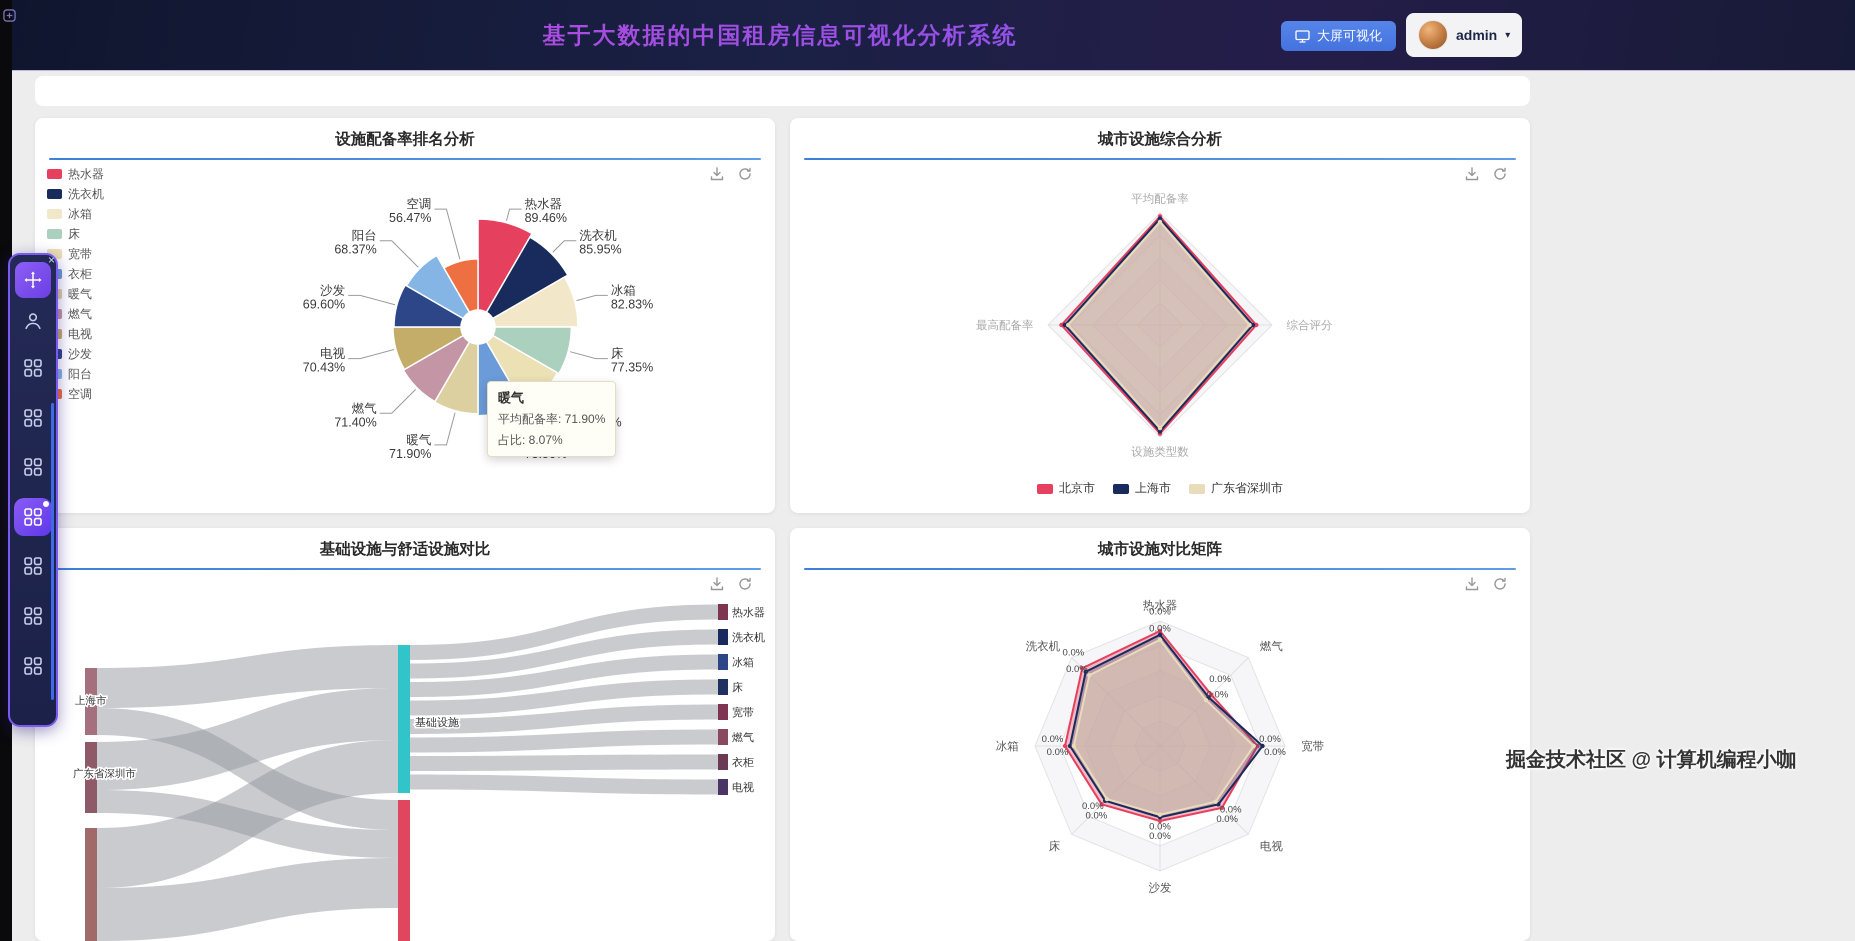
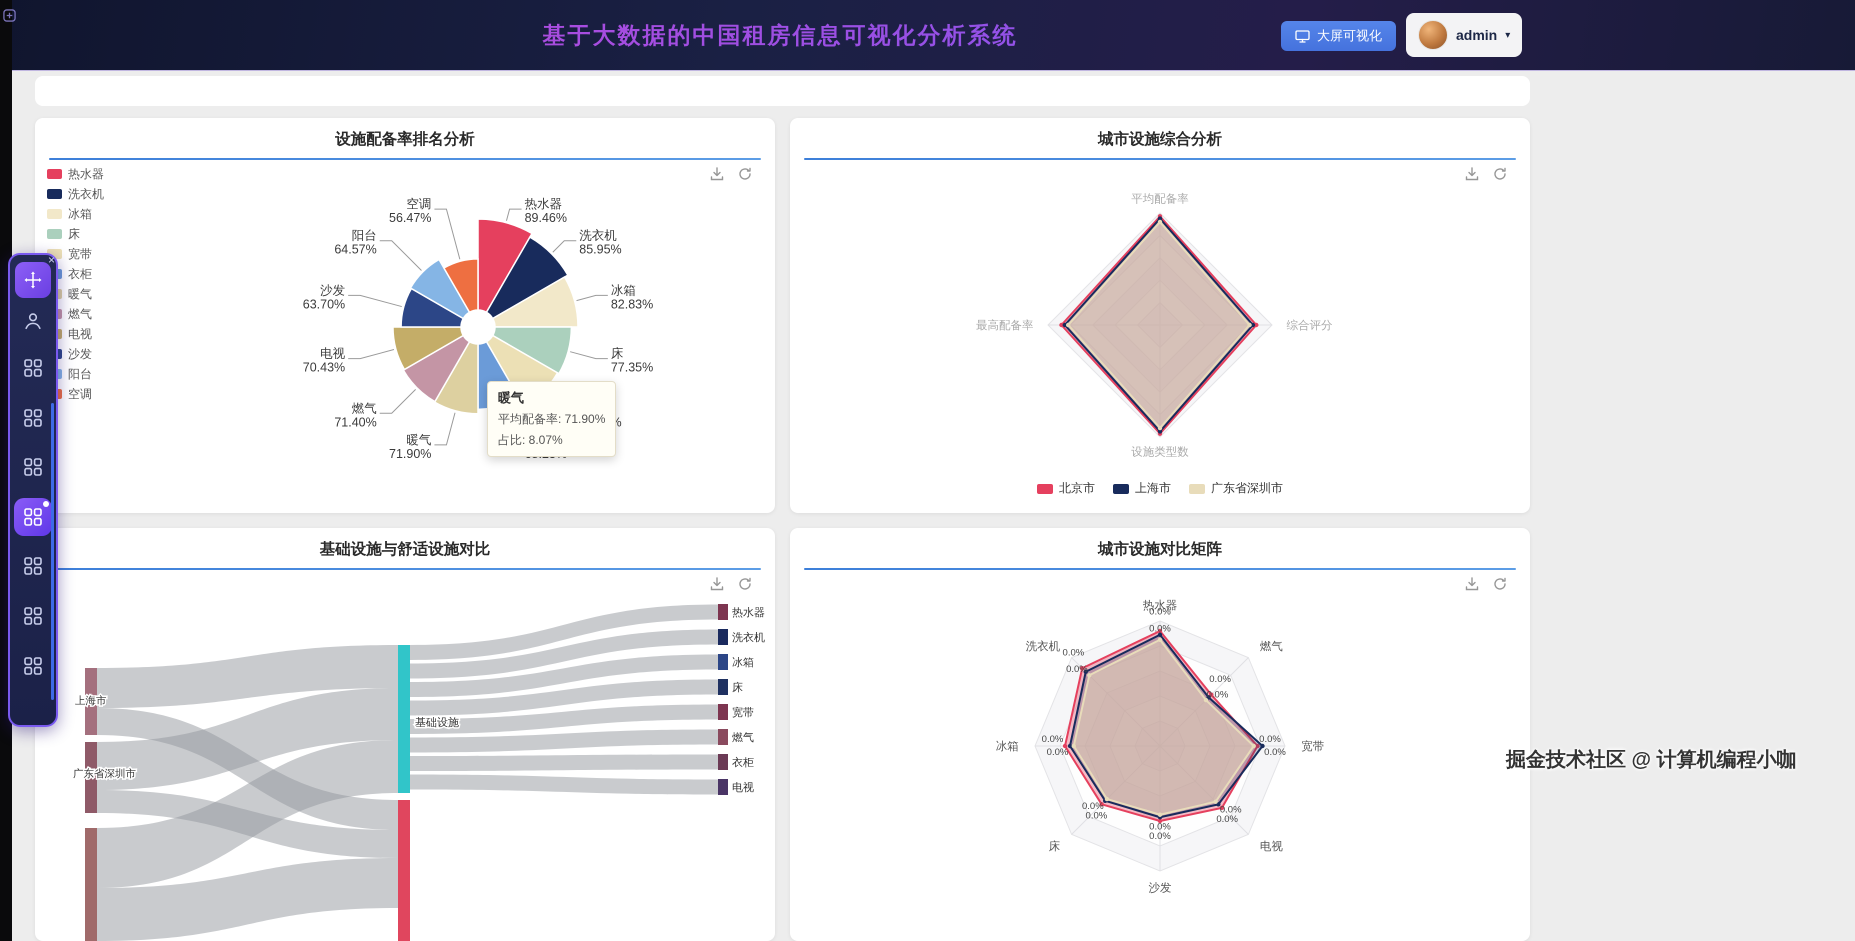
设施配备率排名分析/衣柜: 73.56% -> 68.23%
设施配备率排名分析/沙发: 69.60% -> 63.70%
设施配备率排名分析/阳台: 68.37% -> 64.57%
